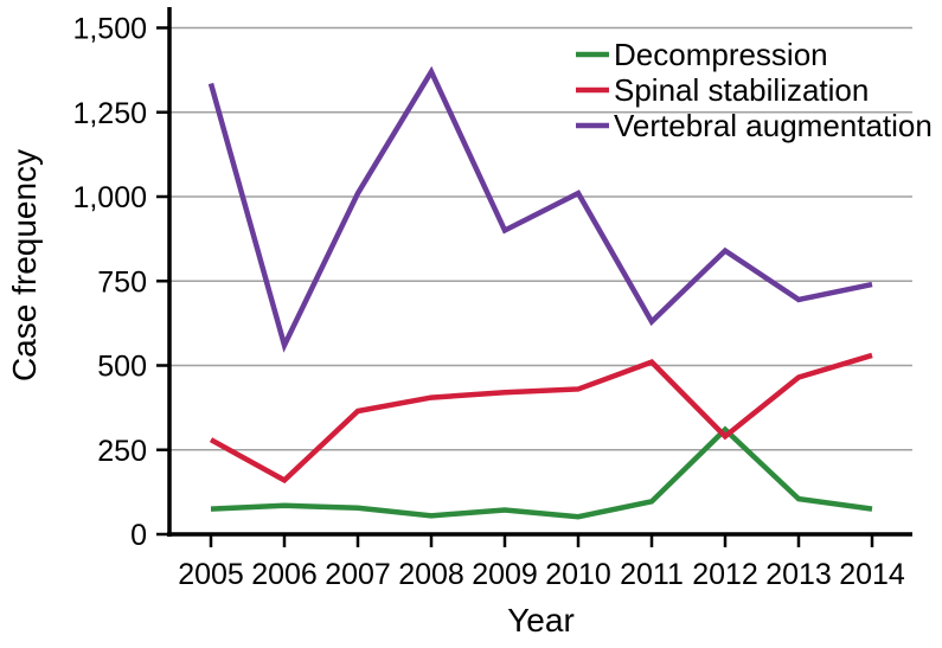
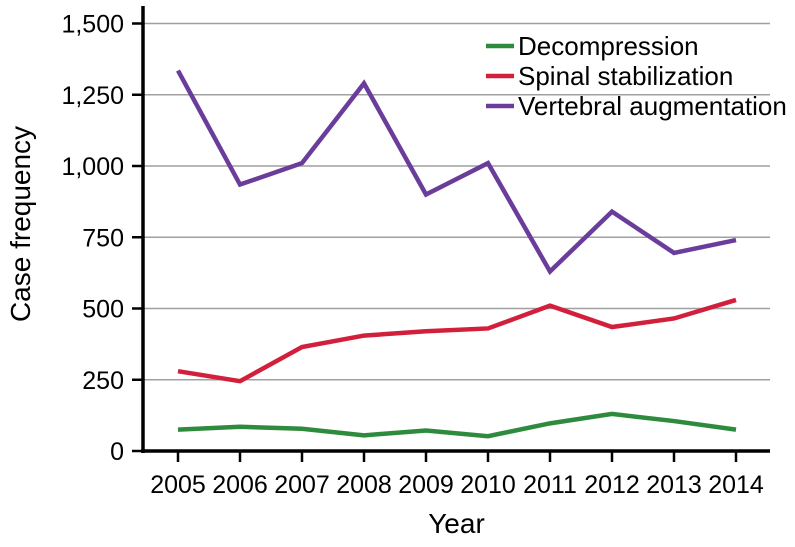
Spinal stabilization/2006: 160 -> 240
Vertebral augmentation/2006: 560 -> 940
Vertebral augmentation/2008: 1370 -> 1290
Decompression/2012: 310 -> 130
Spinal stabilization/2012: 290 -> 440
